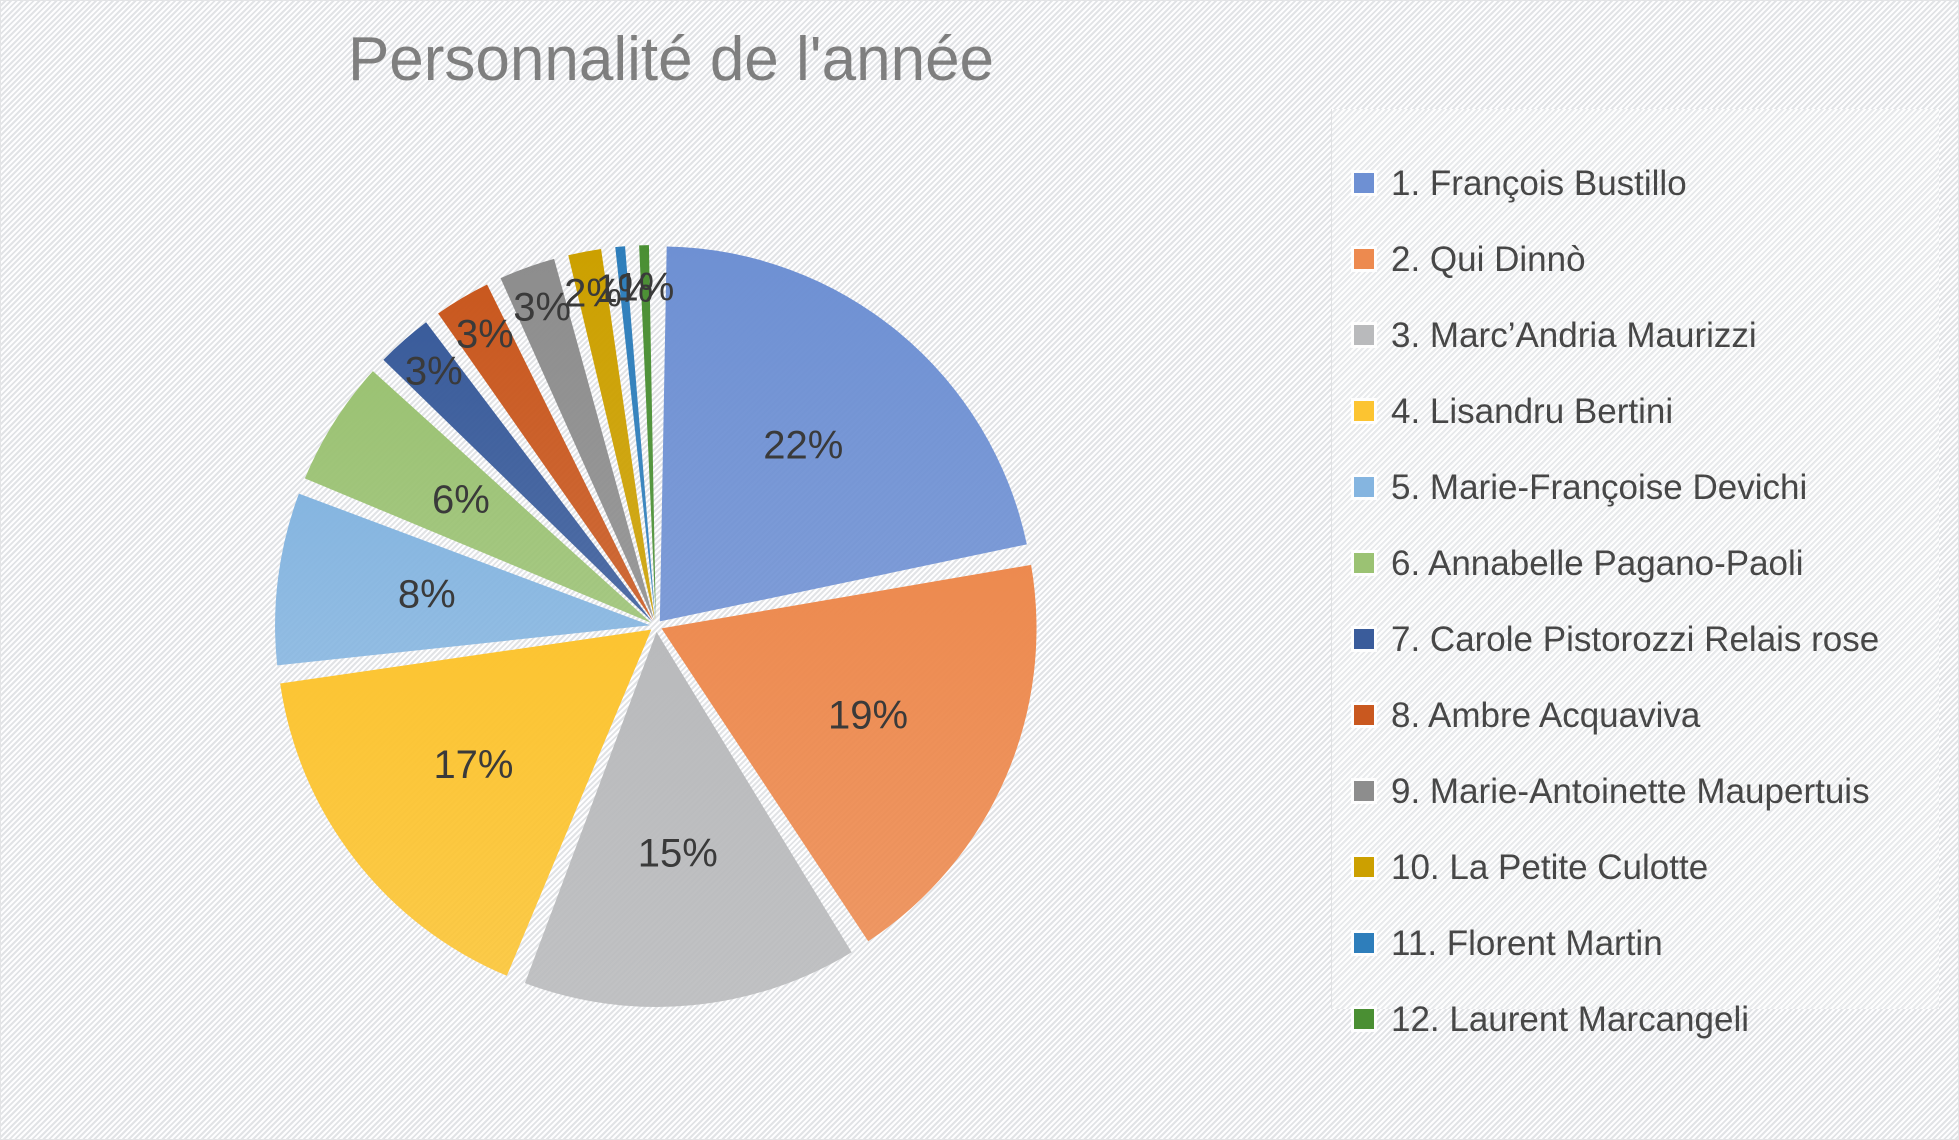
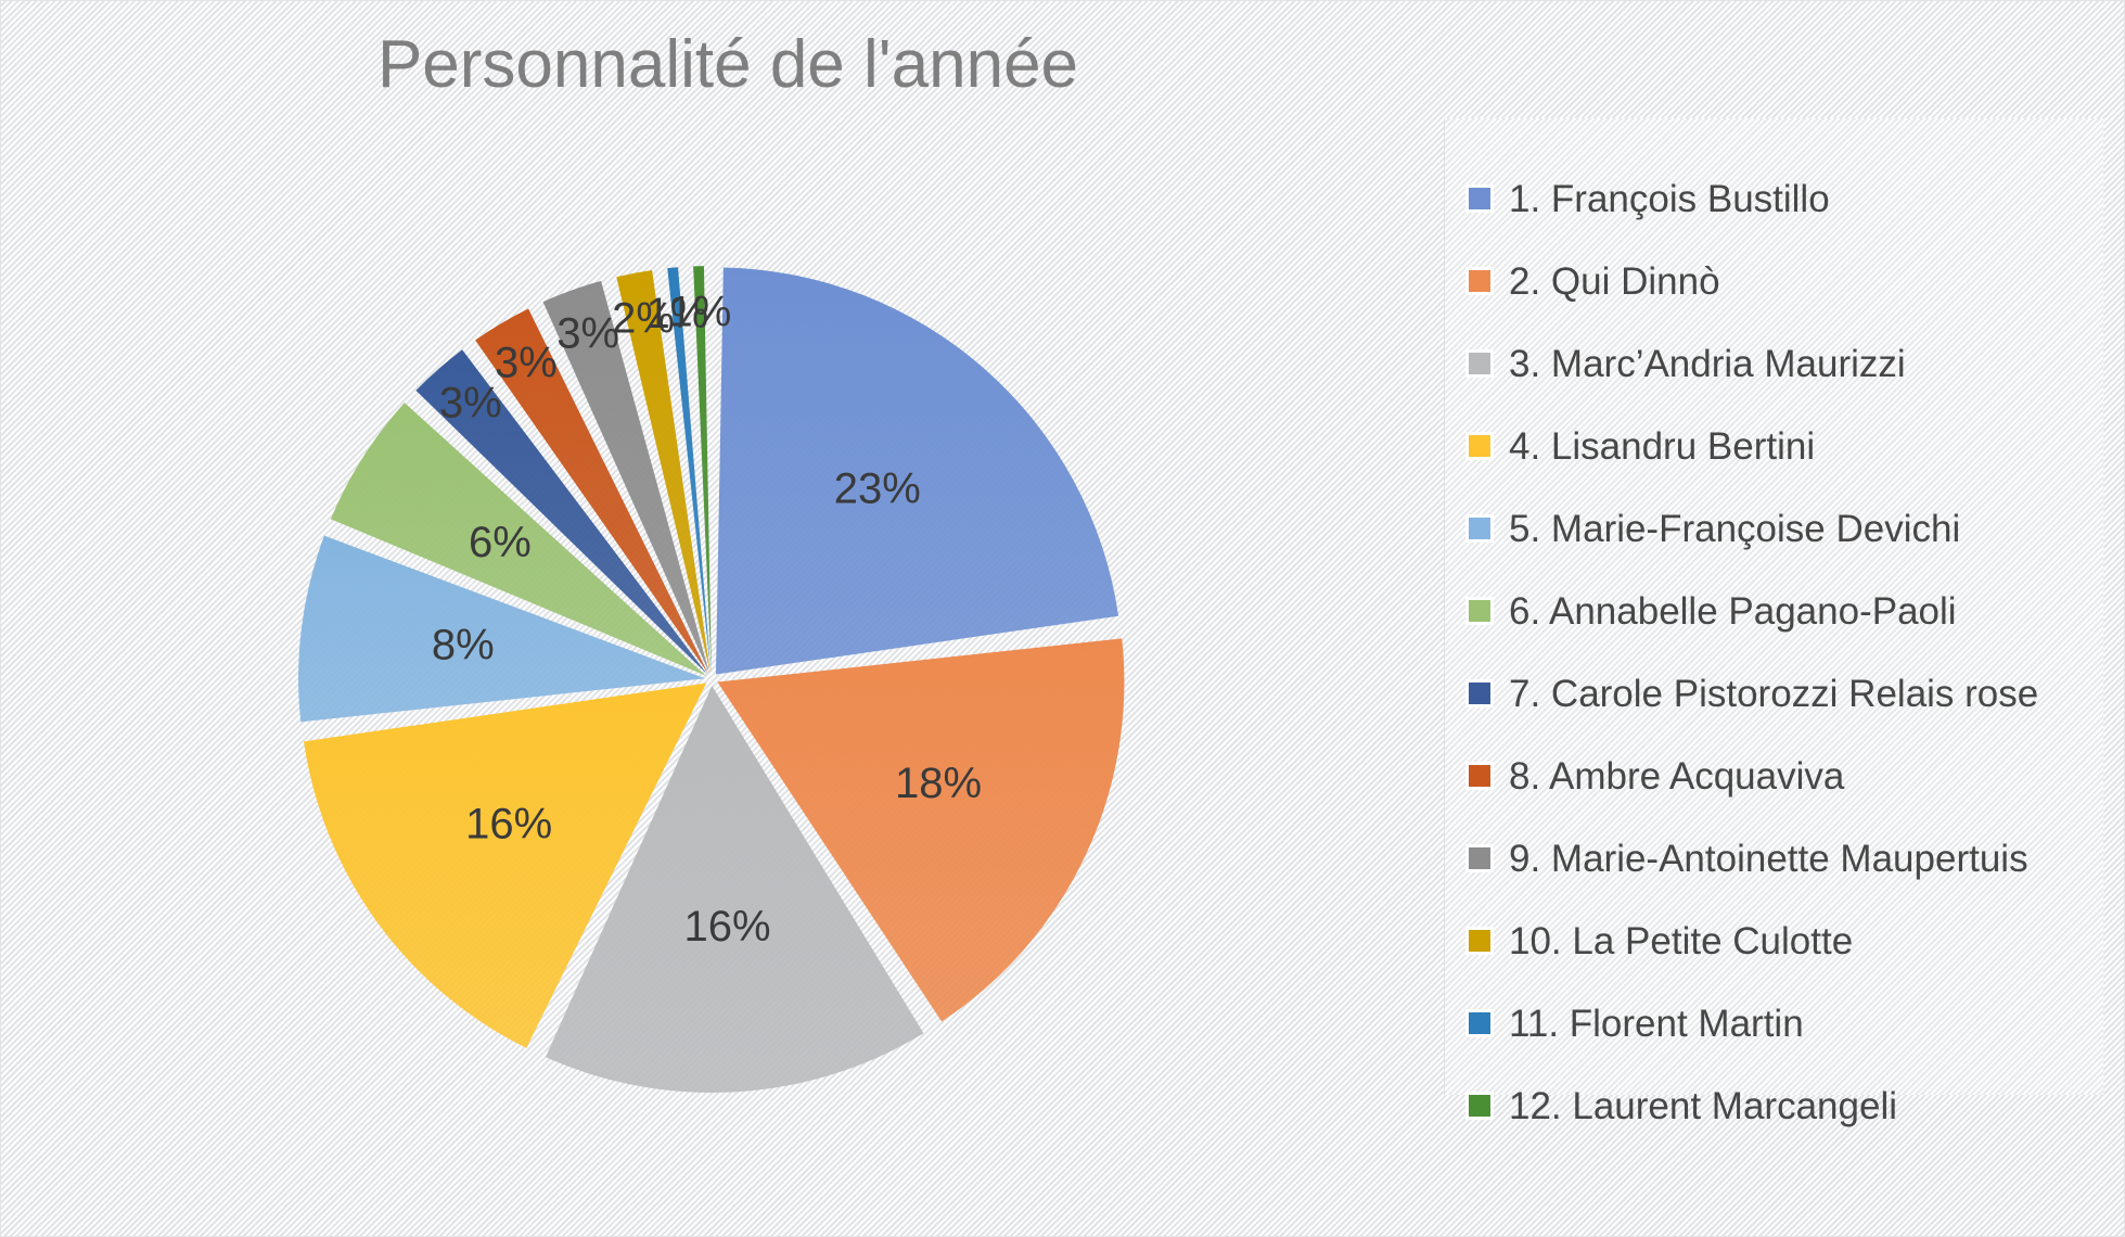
1. François Bustillo: 22% -> 23%
2. Qui Dinnò: 19% -> 18%
3. Marc’Andria Maurizzi: 15% -> 16%
4. Lisandru Bertini: 17% -> 16%
